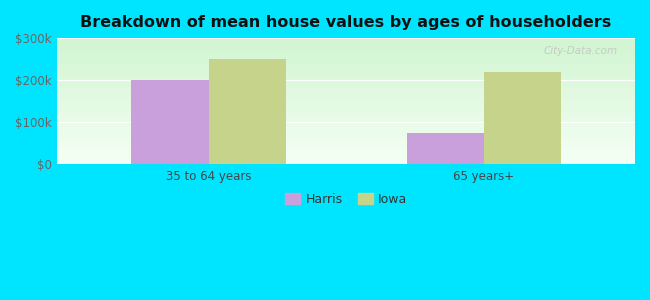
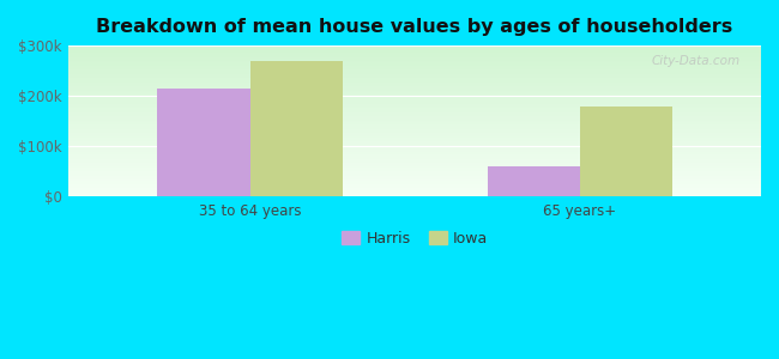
Harris/35 to 64 years: $200k -> $215k
Iowa/35 to 64 years: $250k -> $270k
Harris/65 years+: $75k -> $60k
Iowa/65 years+: $220k -> $180k
